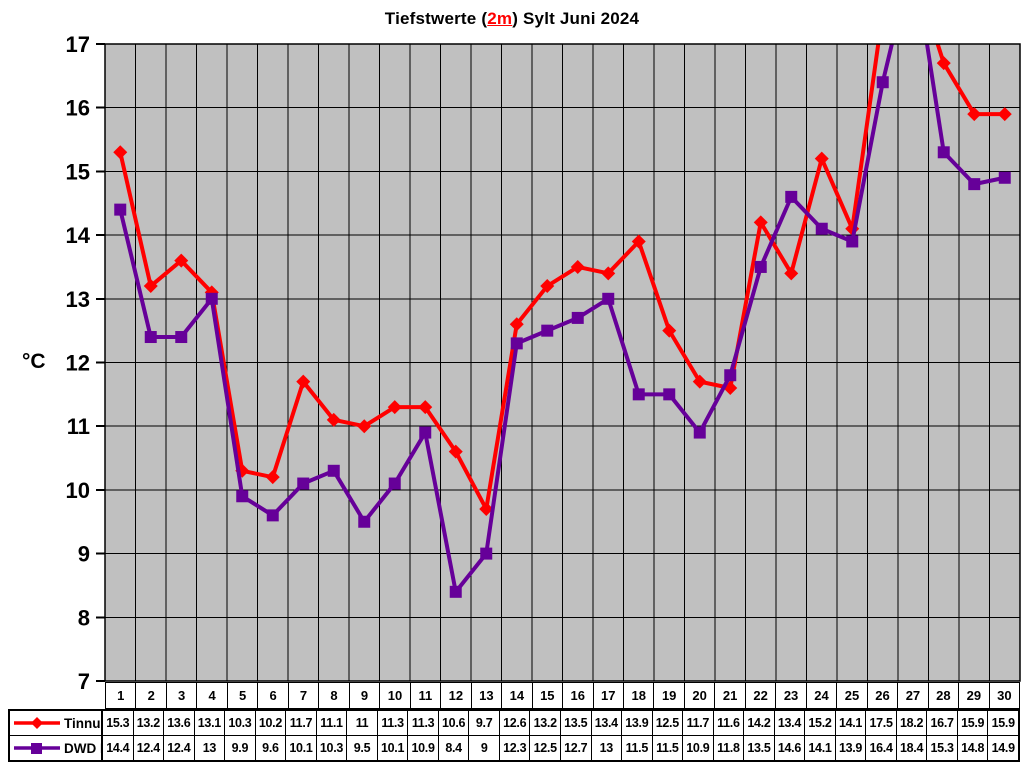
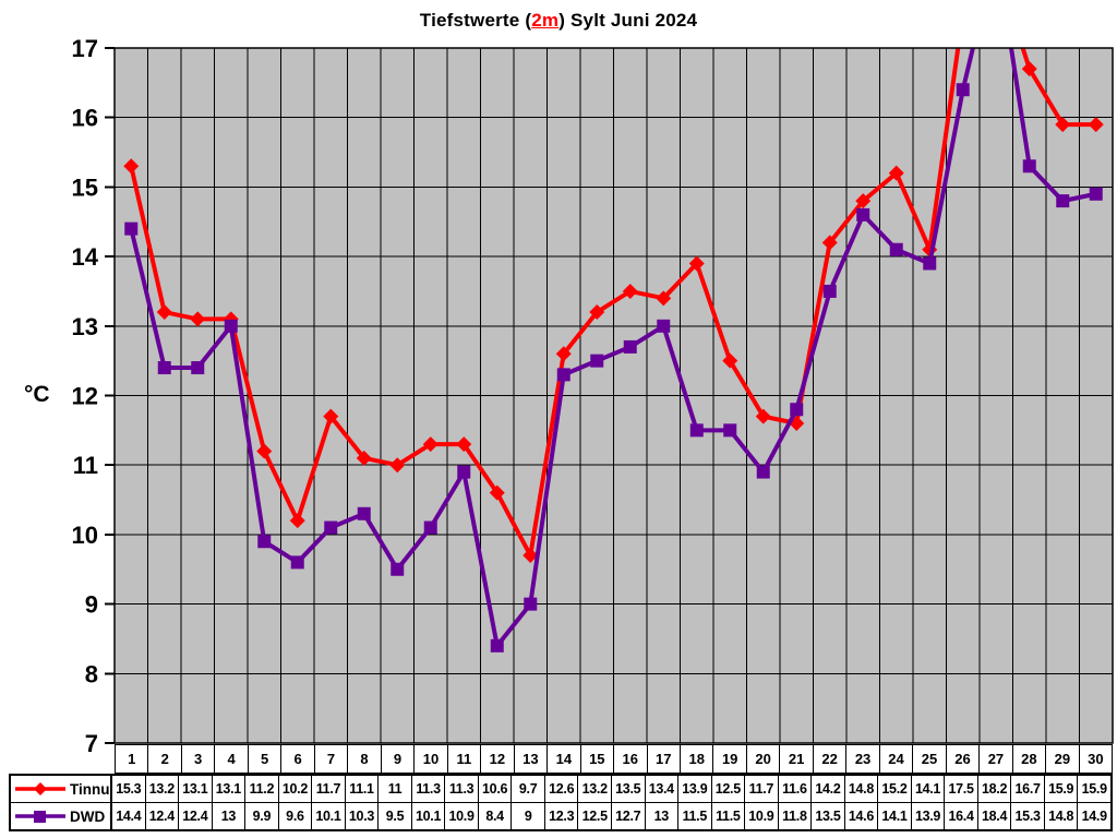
Tinnum/3: 13.6 -> 13.1
Tinnum/5: 10.3 -> 11.2
Tinnum/23: 13.4 -> 14.8
